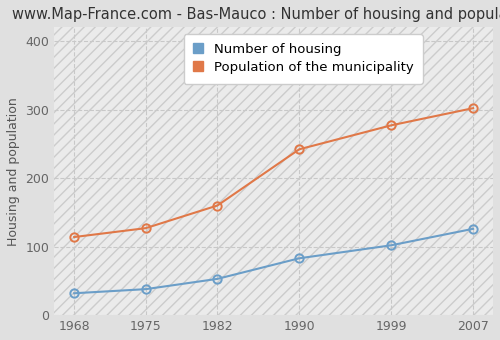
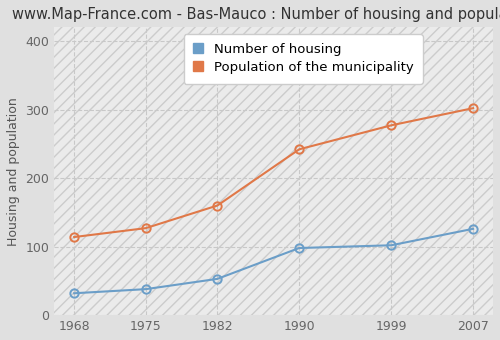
Number of housing/1990: 83 -> 98
